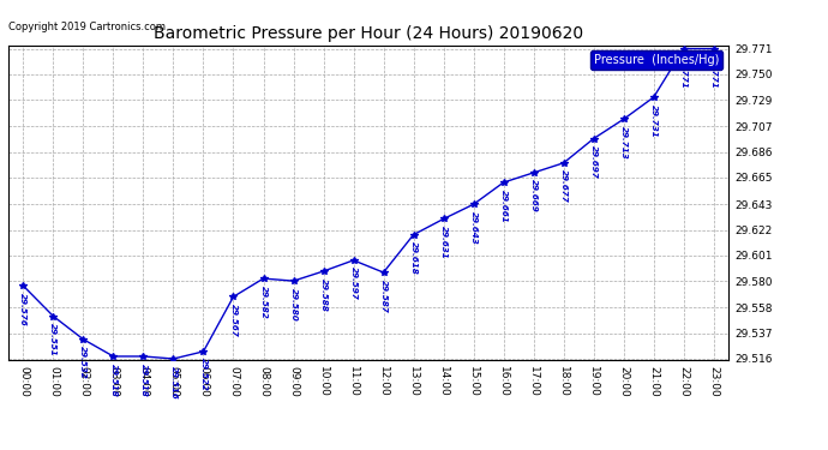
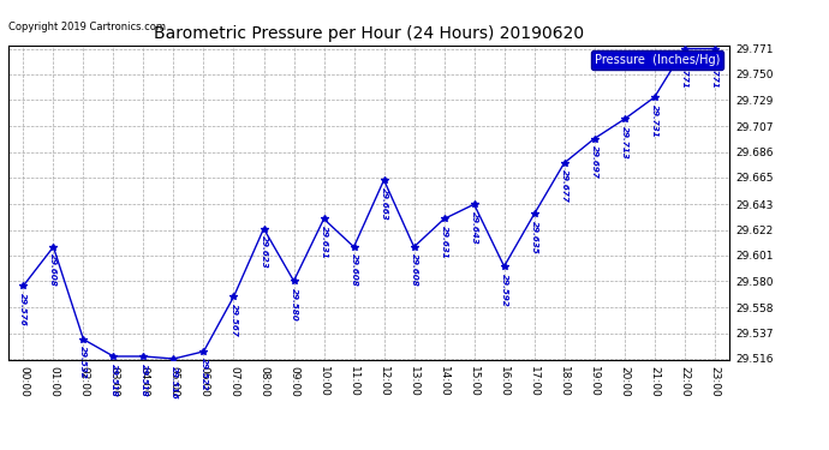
01:00: 29.551 -> 29.608
08:00: 29.582 -> 29.623
10:00: 29.588 -> 29.631
11:00: 29.597 -> 29.608
12:00: 29.587 -> 29.663
13:00: 29.618 -> 29.608
16:00: 29.661 -> 29.592
17:00: 29.669 -> 29.635
